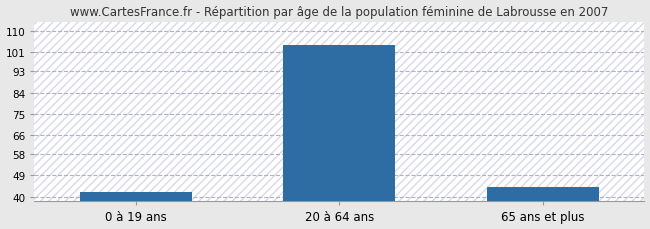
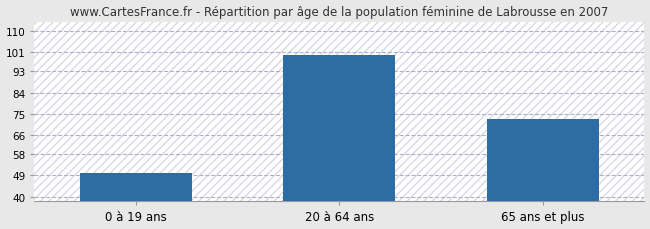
0 à 19 ans: 42 -> 50
20 à 64 ans: 104 -> 100
65 ans et plus: 44 -> 73
